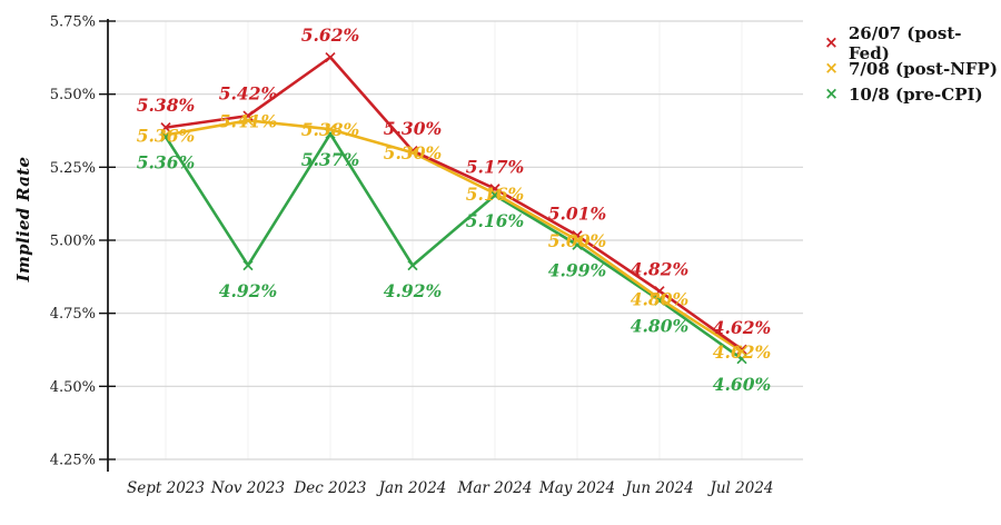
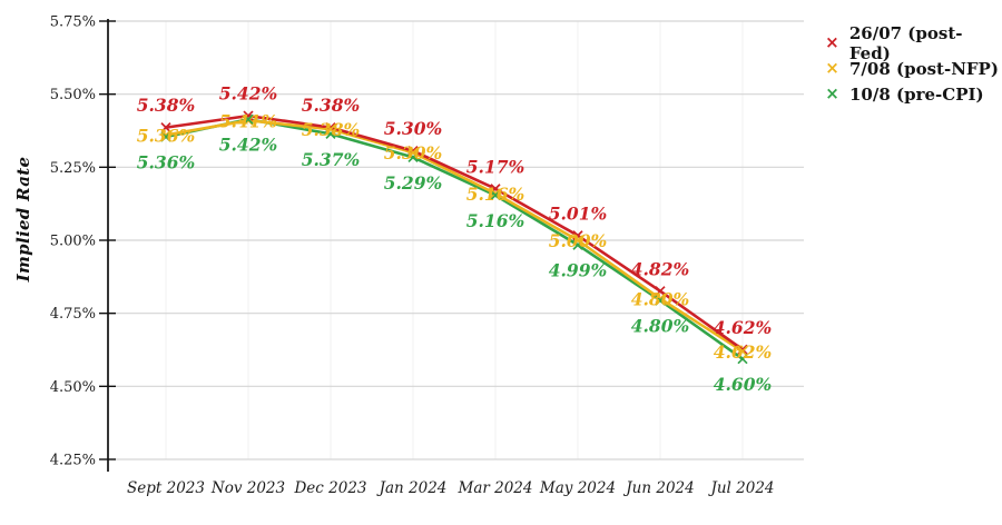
10/8 (pre-CPI)/Nov 2023: 4.92% -> 5.42%
26/07 (post-Fed)/Dec 2023: 5.62% -> 5.38%
10/8 (pre-CPI)/Jan 2024: 4.92% -> 5.29%
